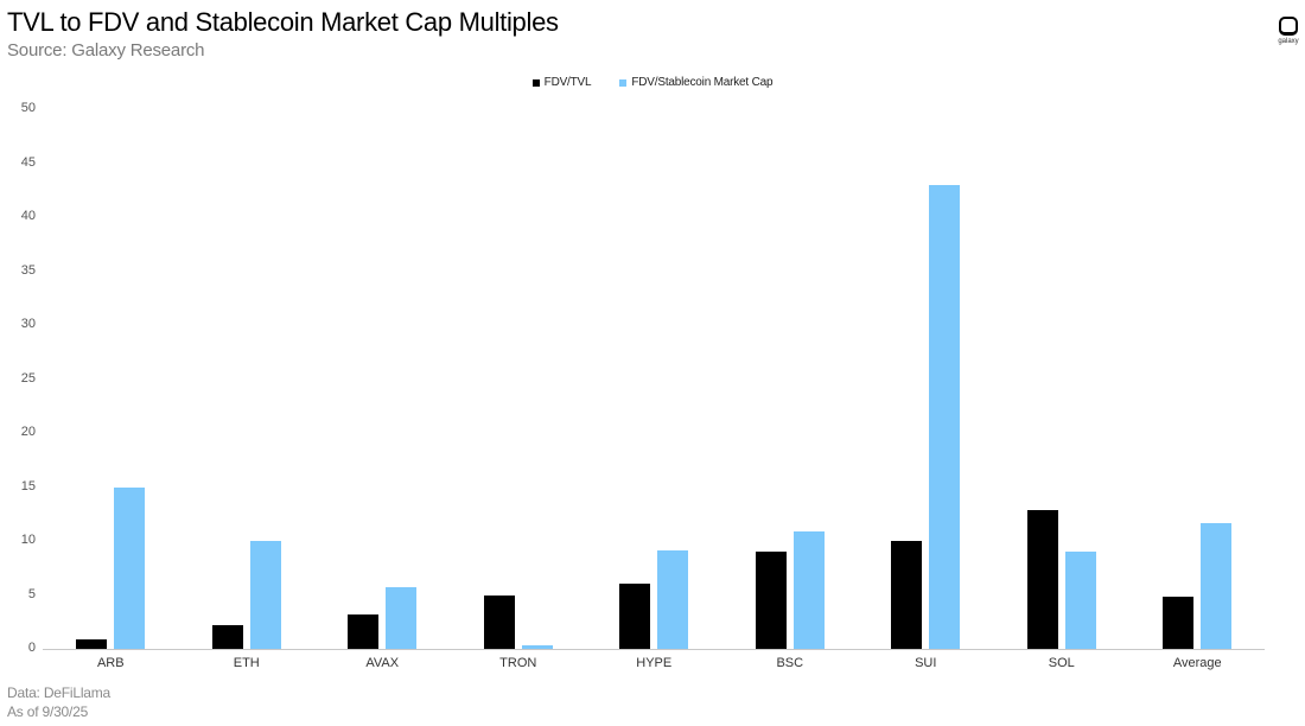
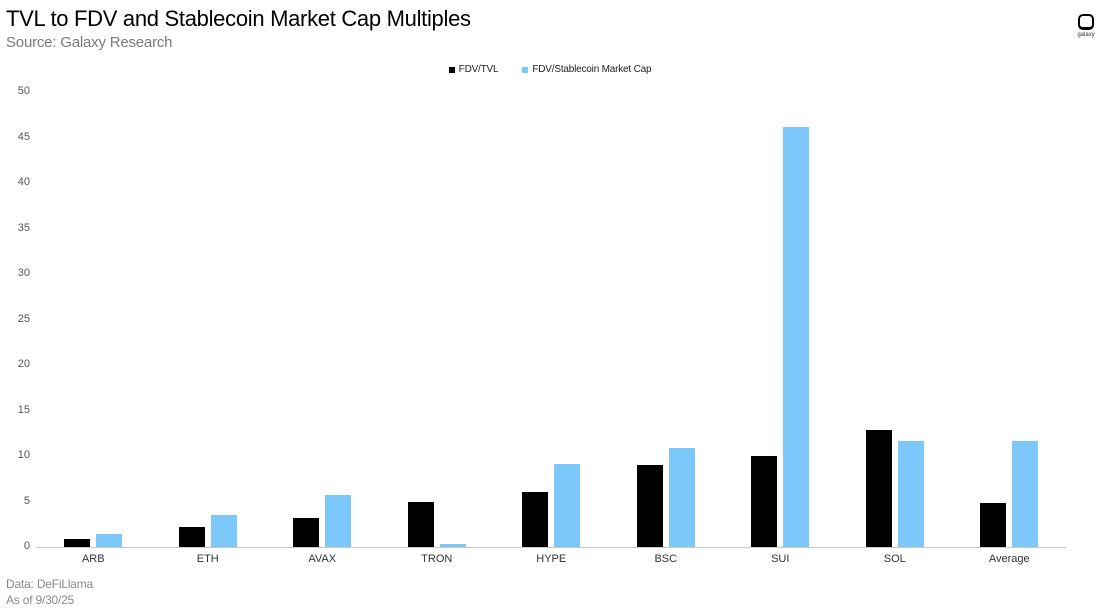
FDV/Stablecoin Market Cap/ARB: 15 -> 1
FDV/Stablecoin Market Cap/ETH: 10 -> 4
FDV/Stablecoin Market Cap/SUI: 43 -> 46
FDV/Stablecoin Market Cap/SOL: 9 -> 12
